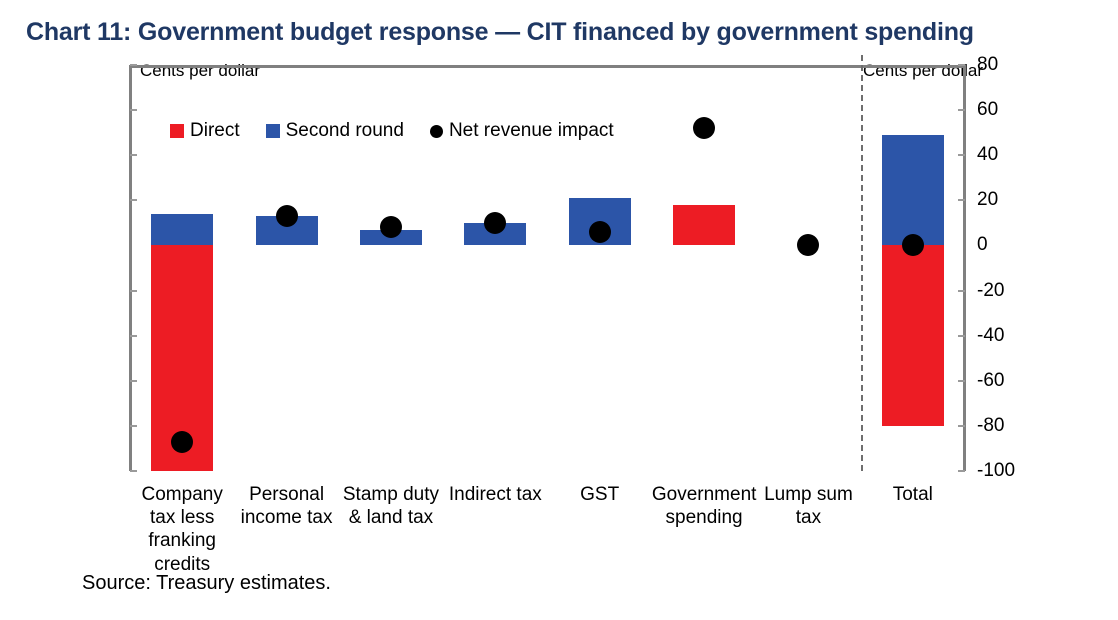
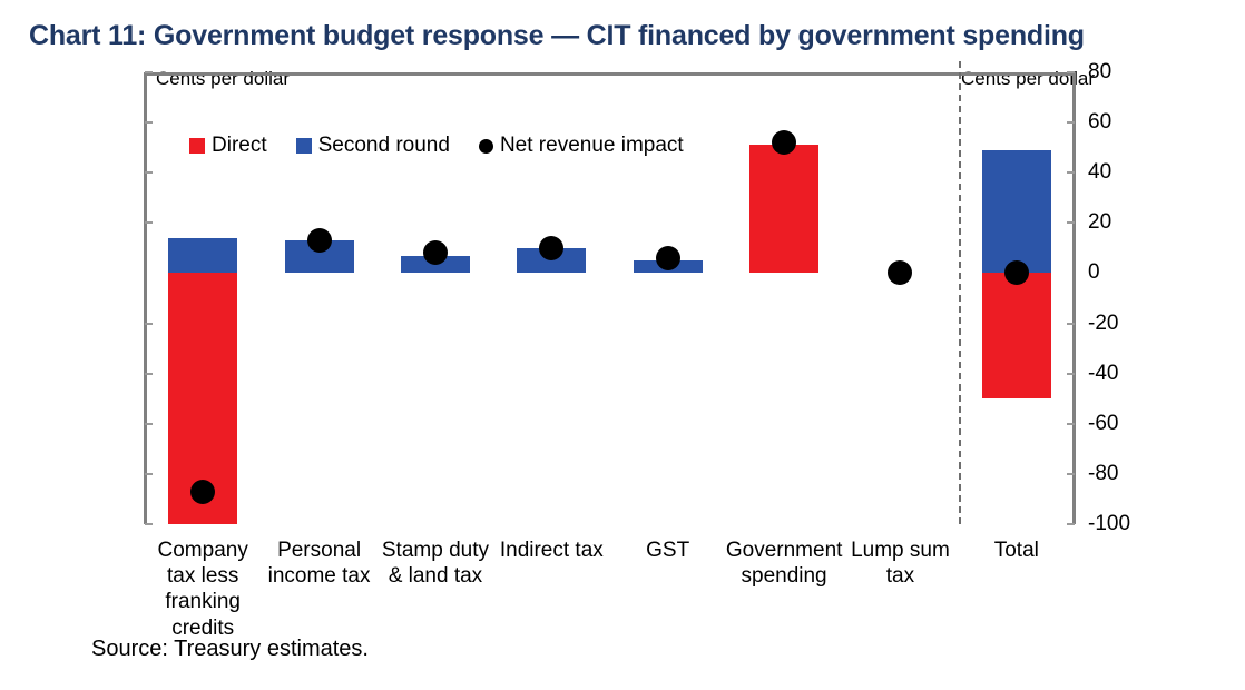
Second round/GST: 21 -> 5
Direct/Government spending: 18 -> 51
Direct/Total: -80 -> -50
